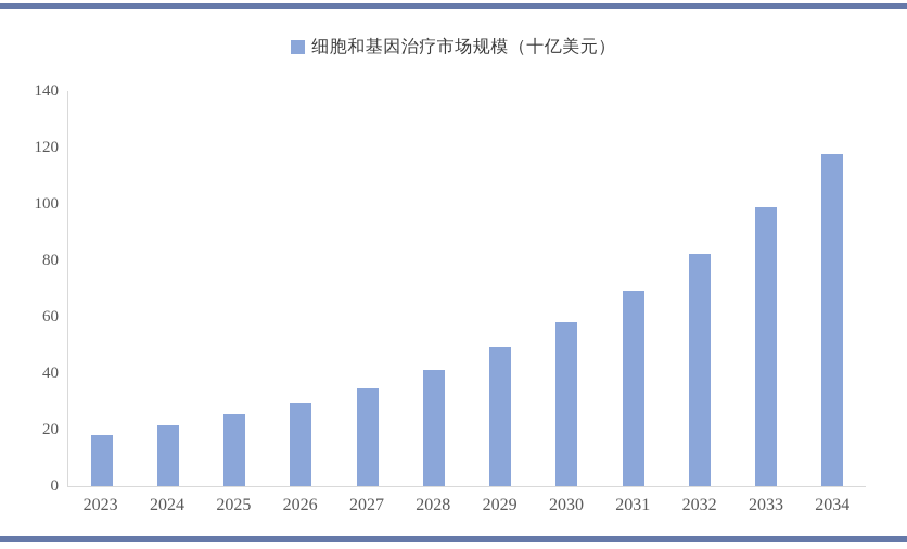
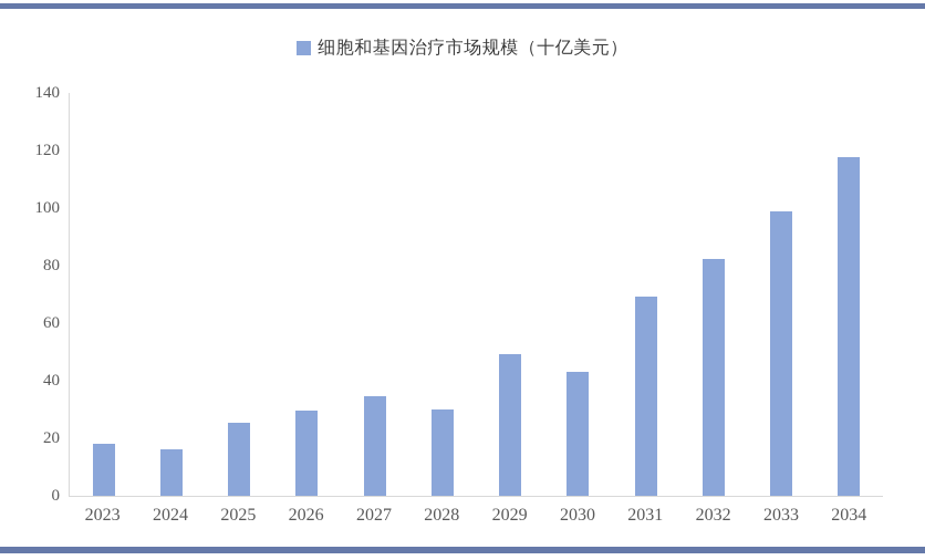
2024: 21 -> 16
2028: 41 -> 30
2030: 58 -> 43
